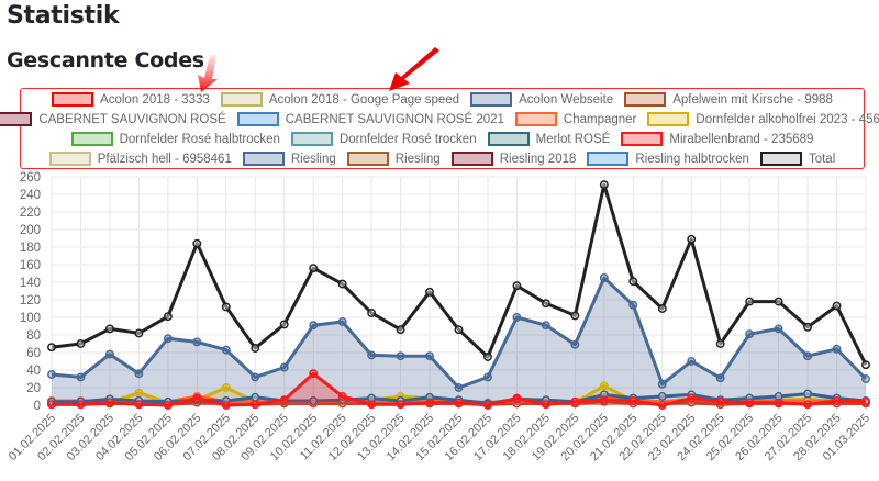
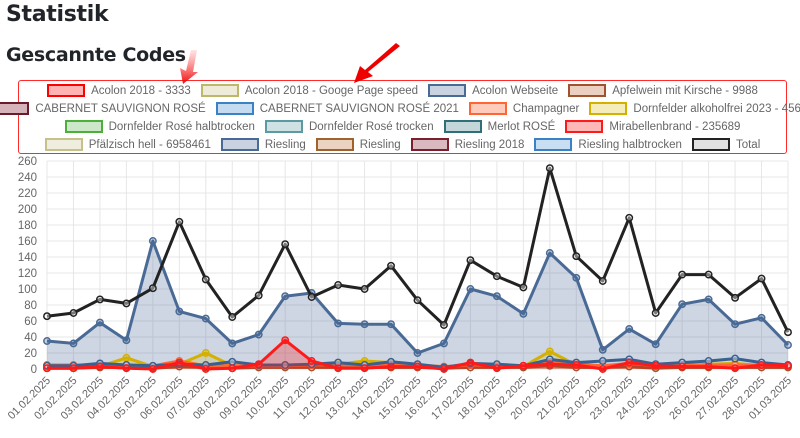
Riesling/05.02.2025: 80 -> 160
Total/11.02.2025: 140 -> 90
Total/13.02.2025: 90 -> 100
